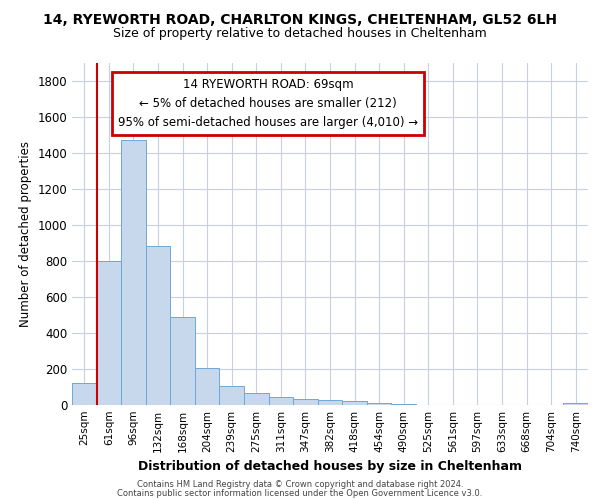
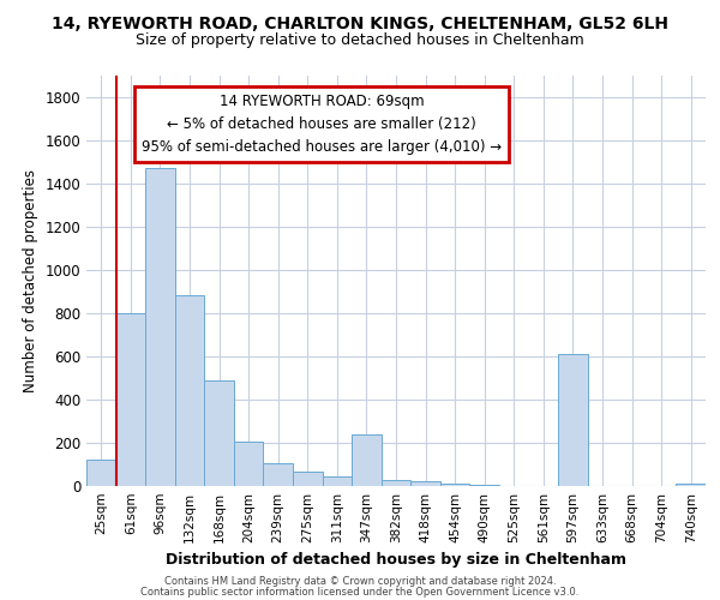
347sqm: 40 -> 240
597sqm: 0 -> 610
